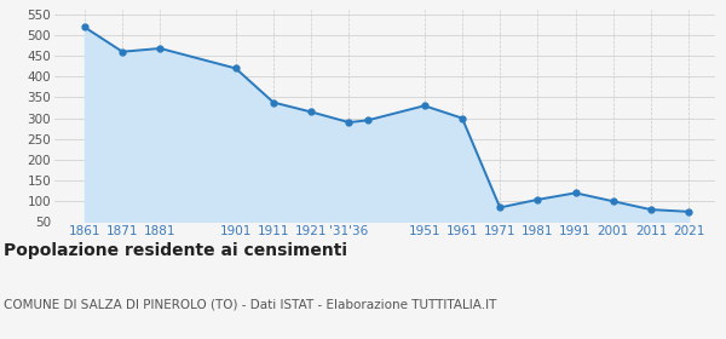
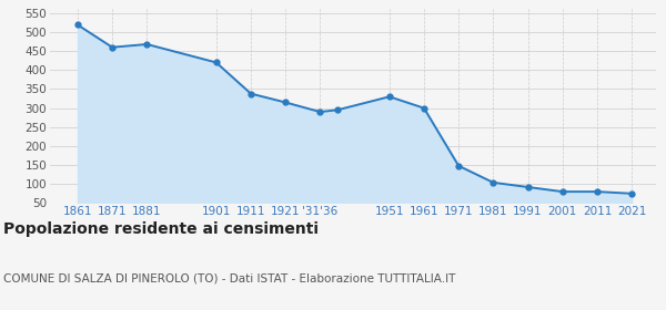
1971: 85 -> 148
1991: 120 -> 92
2001: 100 -> 80
